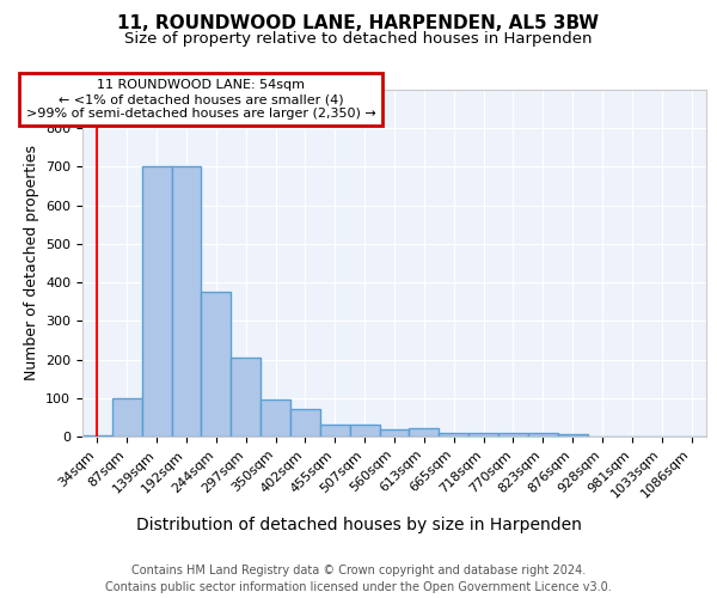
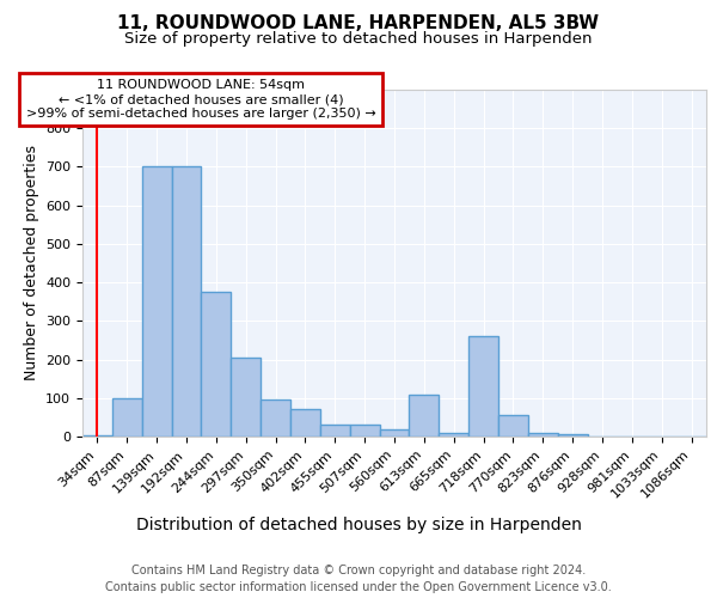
613sqm: 22 -> 110
718sqm: 8 -> 260
770sqm: 10 -> 55
